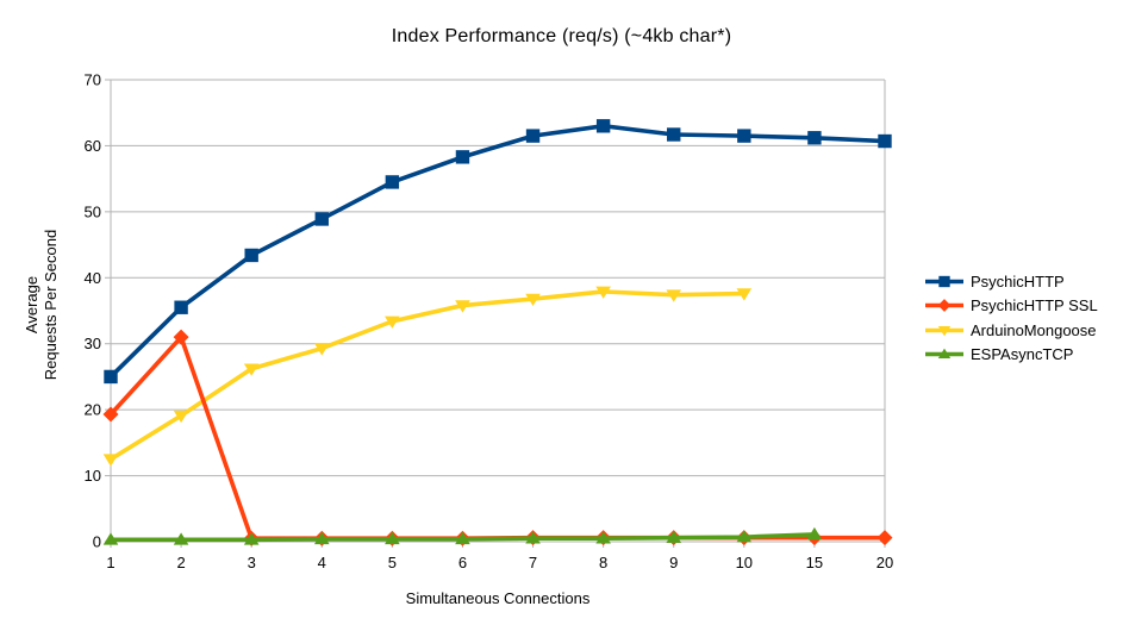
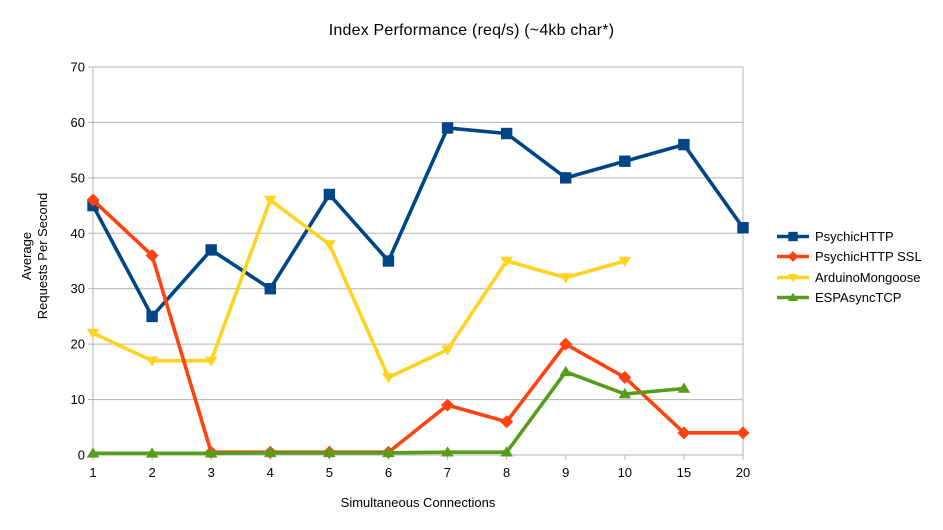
PsychicHTTP/1: 25 -> 45
PsychicHTTP SSL/1: 19 -> 46
ArduinoMongoose/1: 12 -> 22
PsychicHTTP/2: 36 -> 25
PsychicHTTP SSL/2: 31 -> 36
ArduinoMongoose/2: 19 -> 17
PsychicHTTP/3: 43 -> 37
ArduinoMongoose/3: 26 -> 17
PsychicHTTP/4: 49 -> 30
ArduinoMongoose/4: 29 -> 46
PsychicHTTP/5: 54 -> 47
ArduinoMongoose/5: 33 -> 38
PsychicHTTP/6: 58 -> 35
ArduinoMongoose/6: 36 -> 14
PsychicHTTP/7: 62 -> 59
PsychicHTTP SSL/7: 1 -> 9
ArduinoMongoose/7: 37 -> 19
PsychicHTTP/8: 63 -> 58
PsychicHTTP SSL/8: 1 -> 6
ArduinoMongoose/8: 38 -> 35
PsychicHTTP/9: 62 -> 50
PsychicHTTP SSL/9: 1 -> 20
ArduinoMongoose/9: 37 -> 32
ESPAsyncTCP/9: 1 -> 15
PsychicHTTP/10: 62 -> 53
PsychicHTTP SSL/10: 1 -> 14
ArduinoMongoose/10: 38 -> 35
ESPAsyncTCP/10: 1 -> 11
PsychicHTTP/15: 61 -> 56
PsychicHTTP SSL/15: 1 -> 4
ESPAsyncTCP/15: 1 -> 12
PsychicHTTP/20: 61 -> 41
PsychicHTTP SSL/20: 1 -> 4
